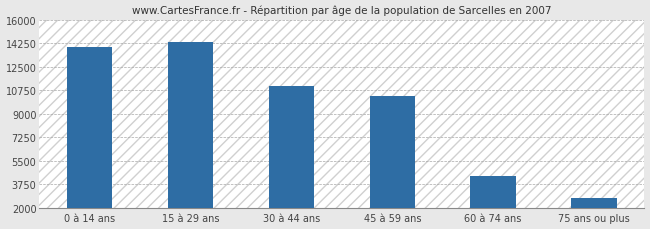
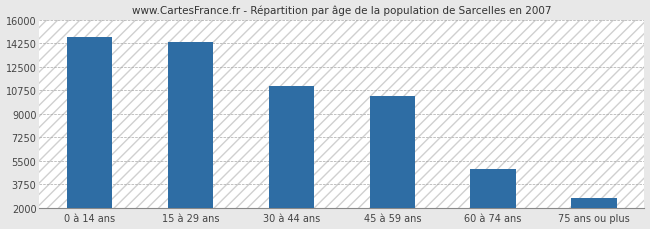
0 à 14 ans: 14000 -> 14700
60 à 74 ans: 4400 -> 4900
